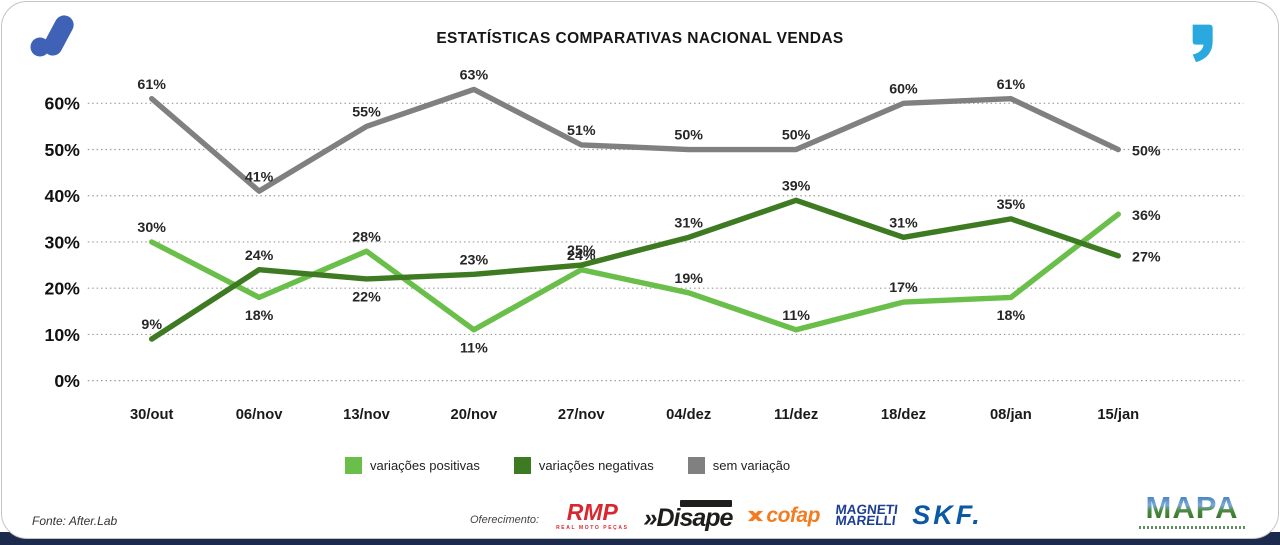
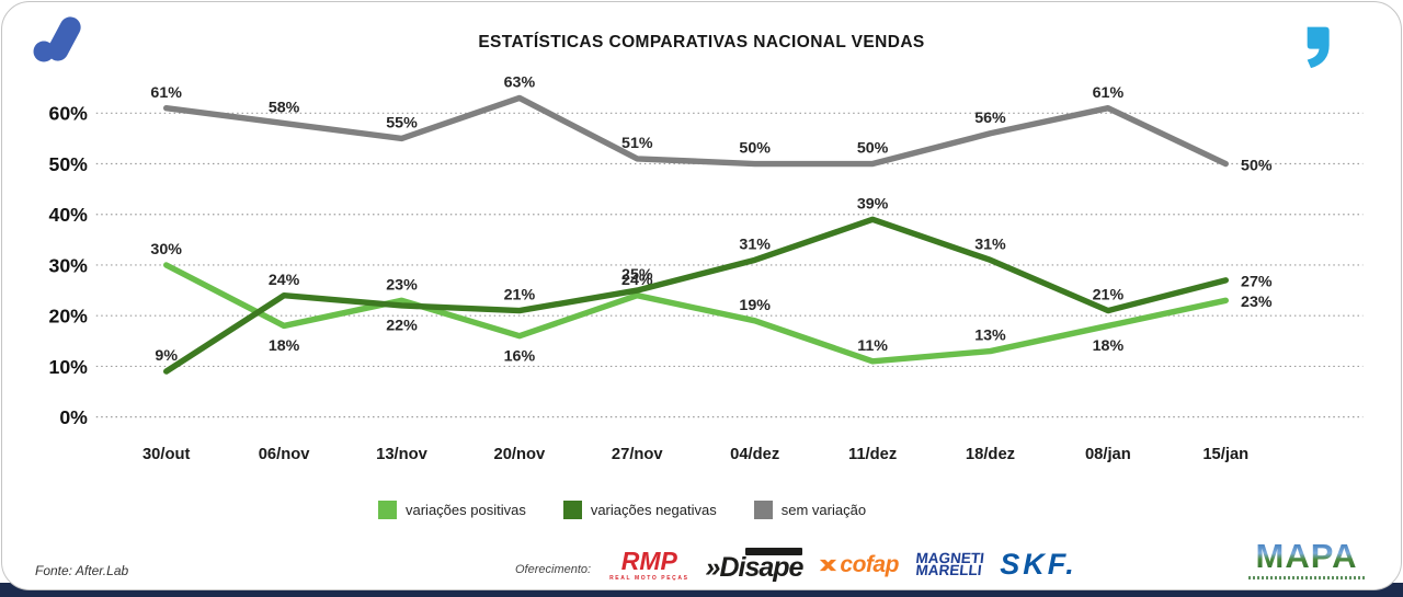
sem variação/06/nov: 41% -> 58%
variações positivas/13/nov: 28% -> 23%
variações positivas/20/nov: 11% -> 16%
variações negativas/20/nov: 23% -> 21%
variações positivas/18/dez: 17% -> 13%
sem variação/18/dez: 60% -> 56%
variações negativas/08/jan: 35% -> 21%
variações positivas/15/jan: 36% -> 23%
